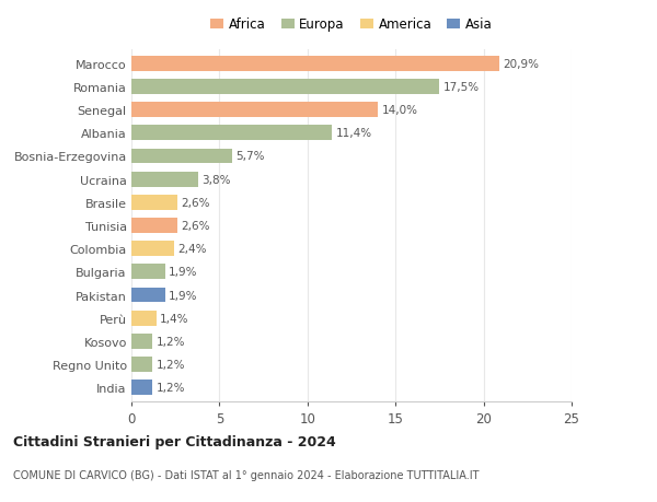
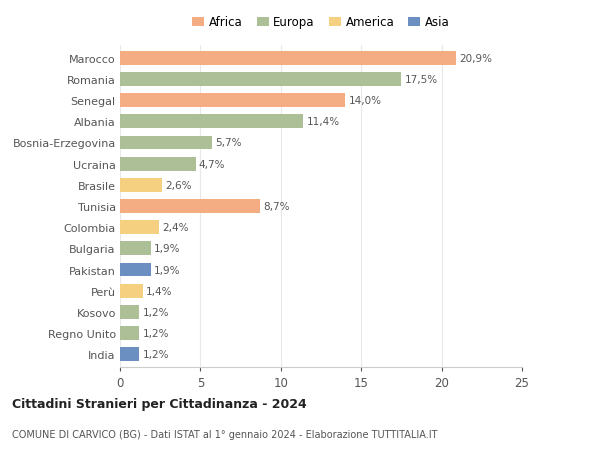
Ucraina: 3,8% -> 4,7%
Tunisia: 2,6% -> 8,7%
